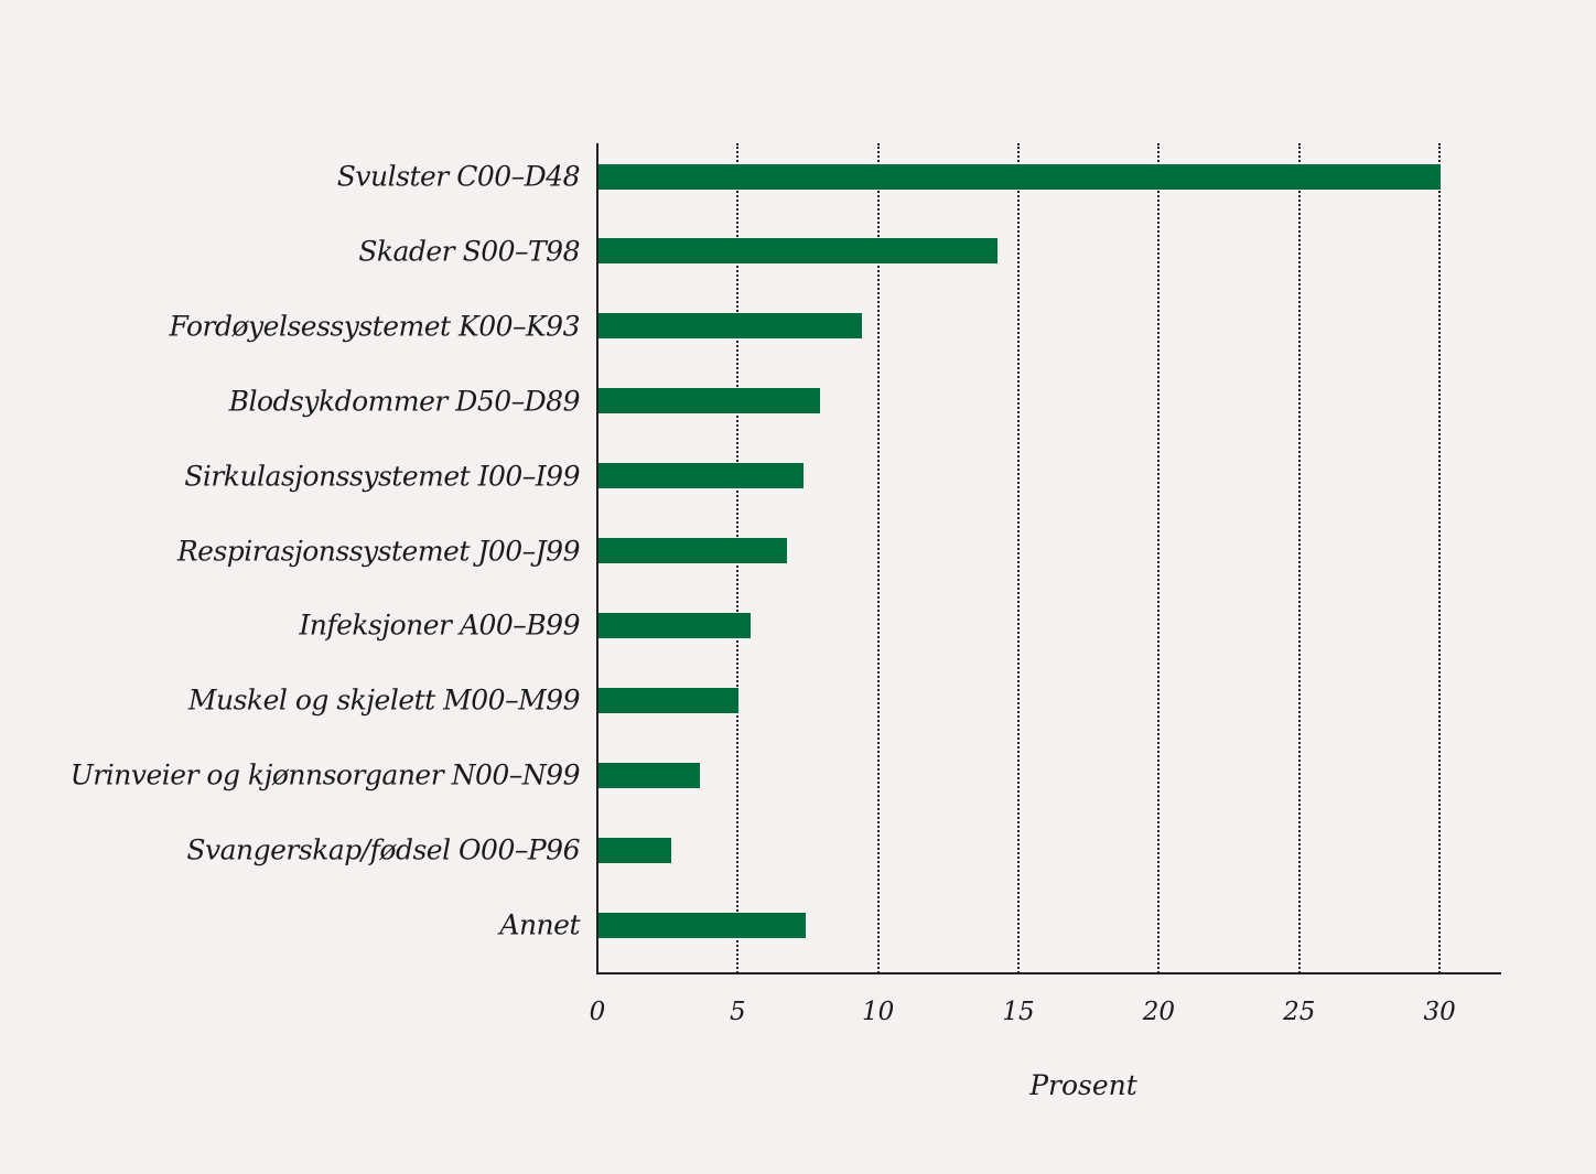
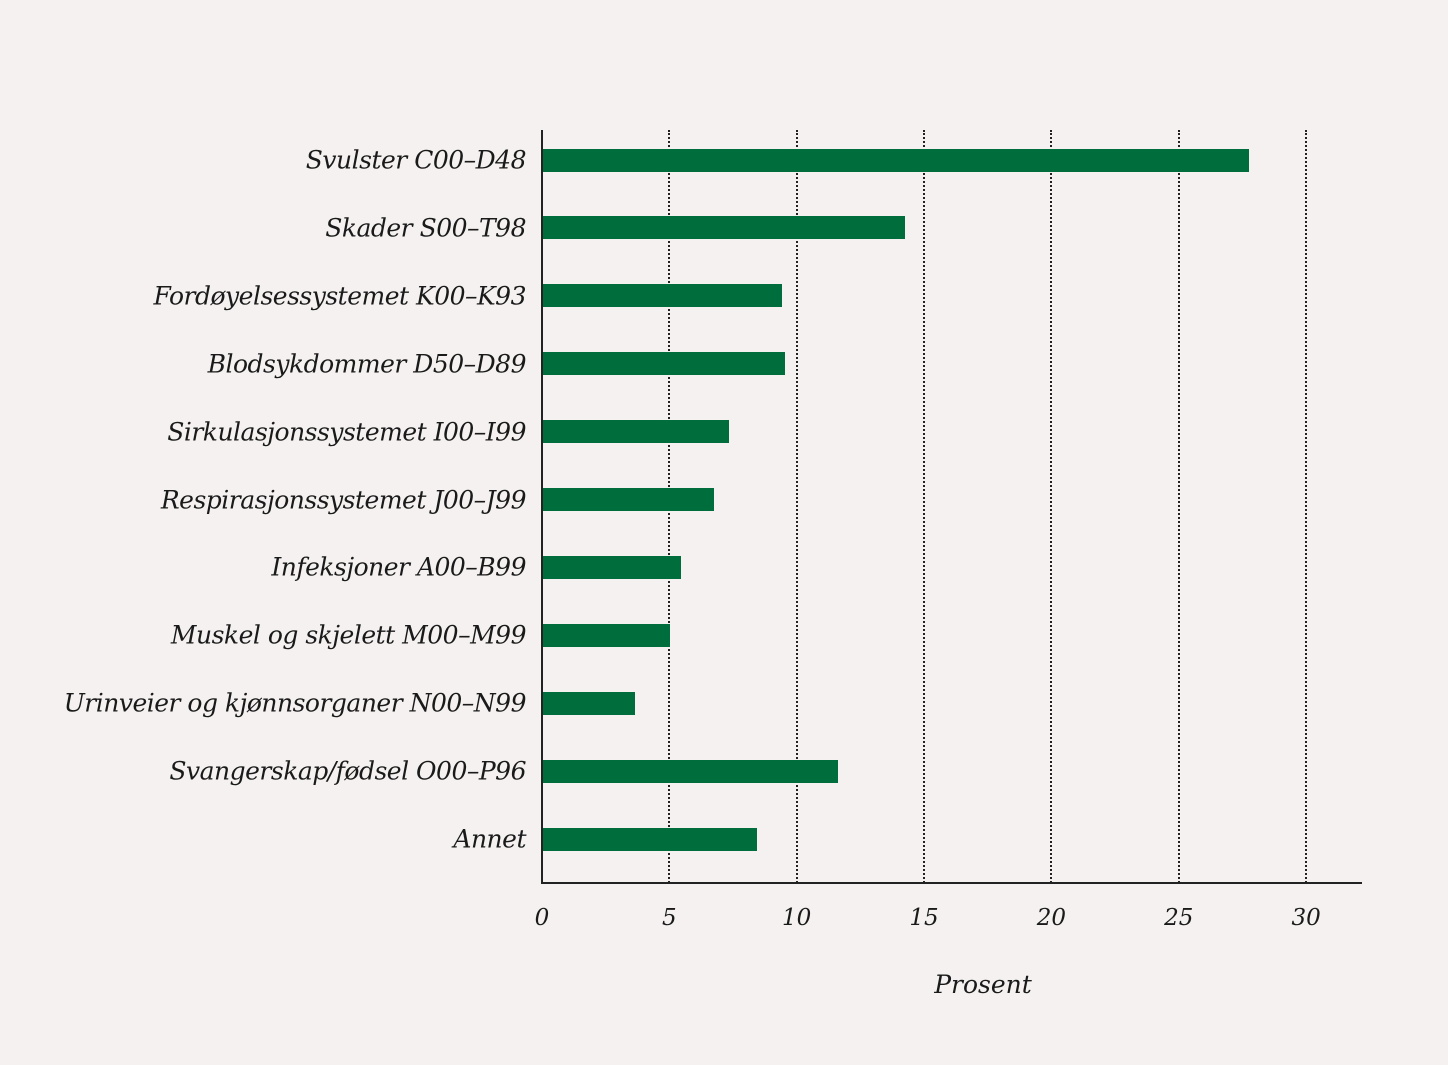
Svulster C00–D48: 30.0 -> 27.7
Blodsykdommer D50–D89: 7.9 -> 9.5
Svangerskap/fødsel O00–P96: 2.6 -> 11.6
Annet: 7.4 -> 8.4
